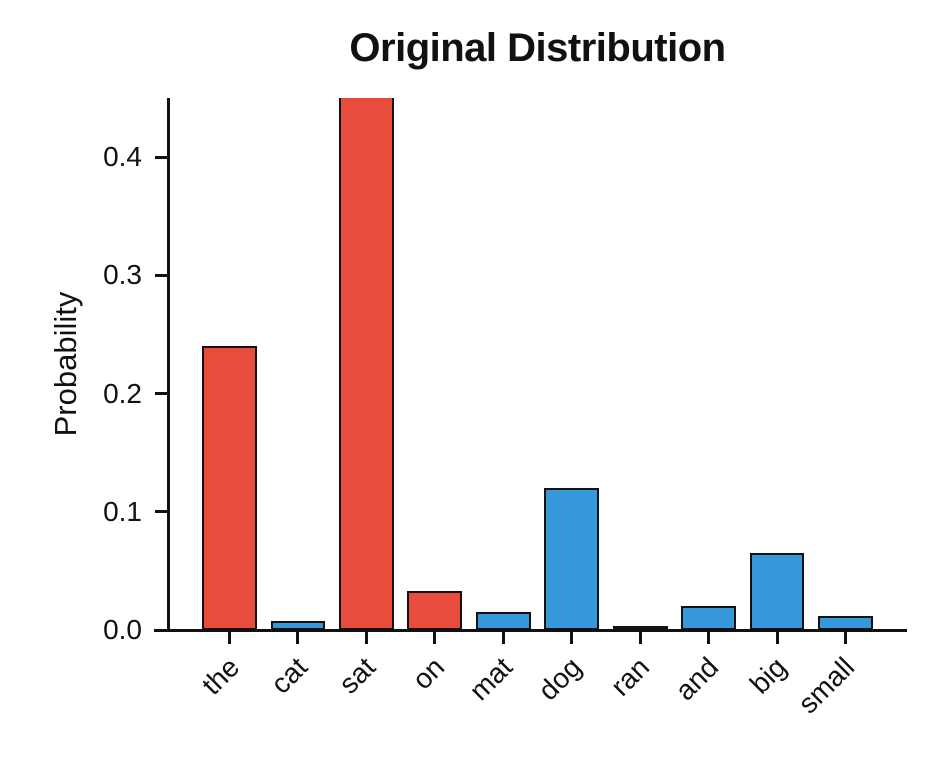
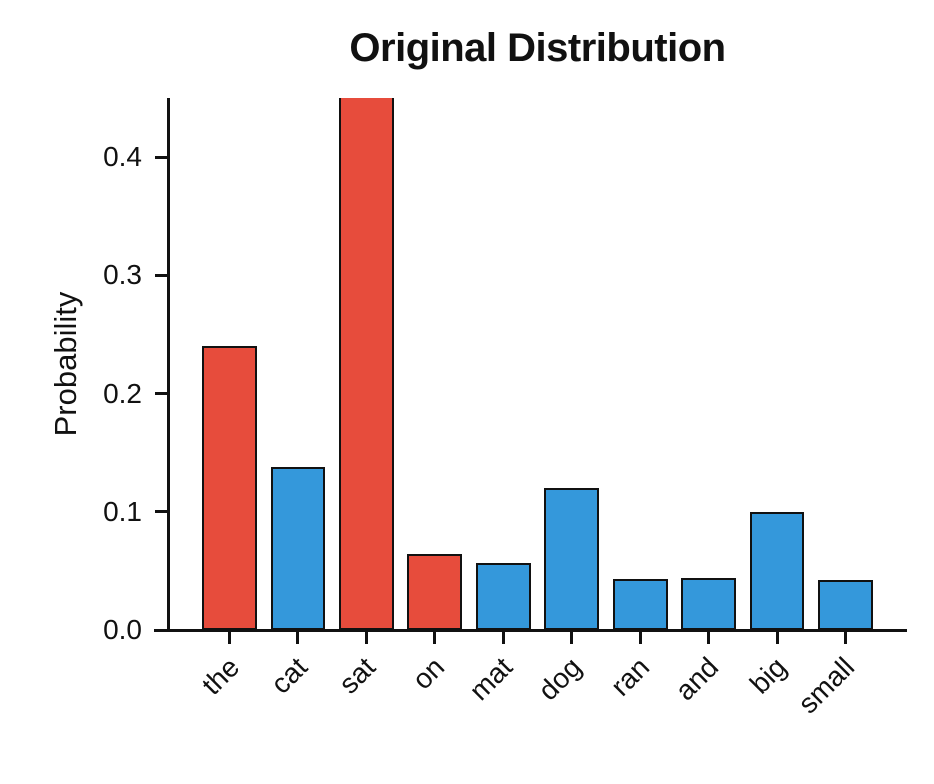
cat: 0.008 -> 0.138
on: 0.033 -> 0.064
mat: 0.015 -> 0.057
ran: 0.003 -> 0.043
and: 0.020 -> 0.044
big: 0.065 -> 0.100
small: 0.012 -> 0.042
